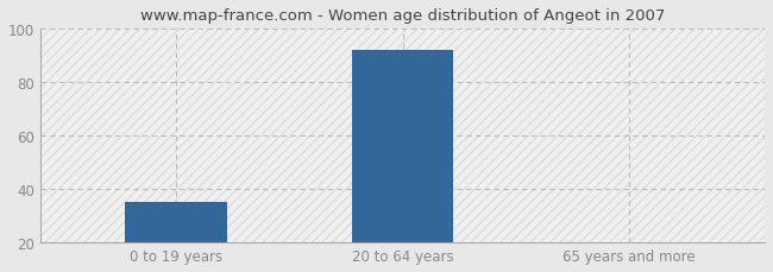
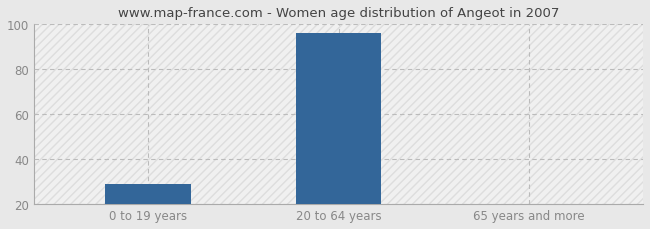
0 to 19 years: 35 -> 29
20 to 64 years: 92 -> 96
